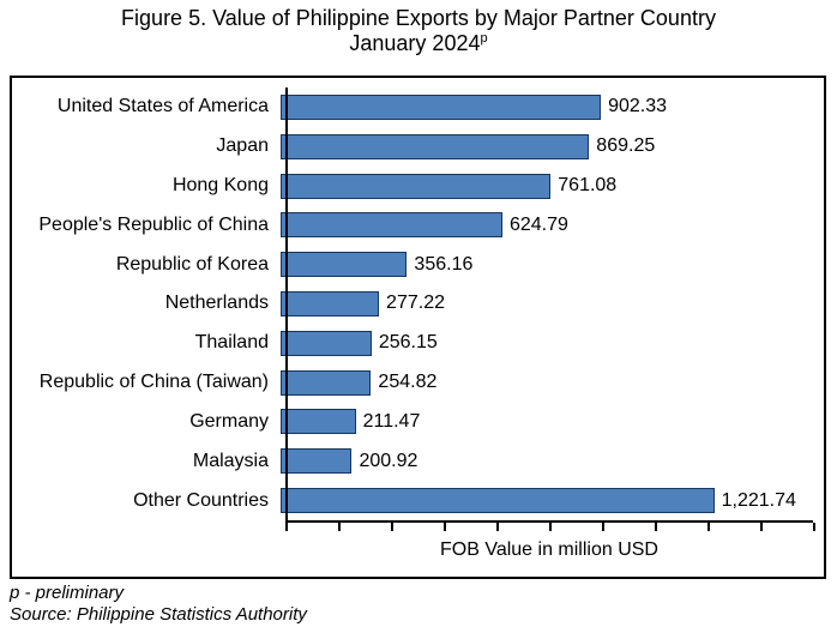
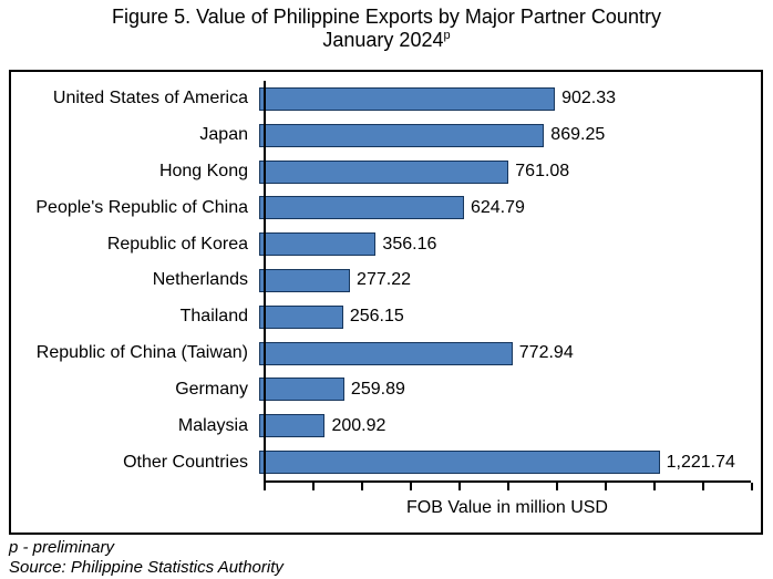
Republic of China (Taiwan): 254.82 -> 772.94
Germany: 211.47 -> 259.89
